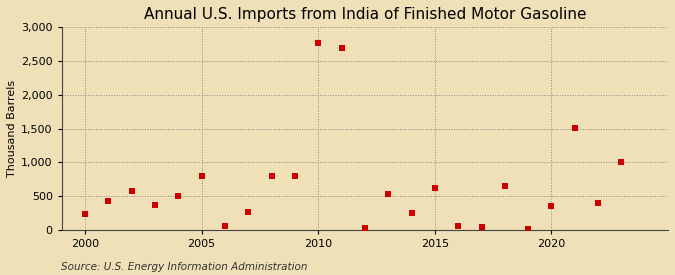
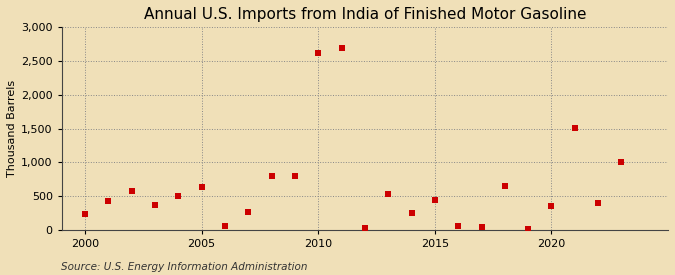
2005: 800 -> 640
2010: 2,760 -> 2,620
2015: 620 -> 440
